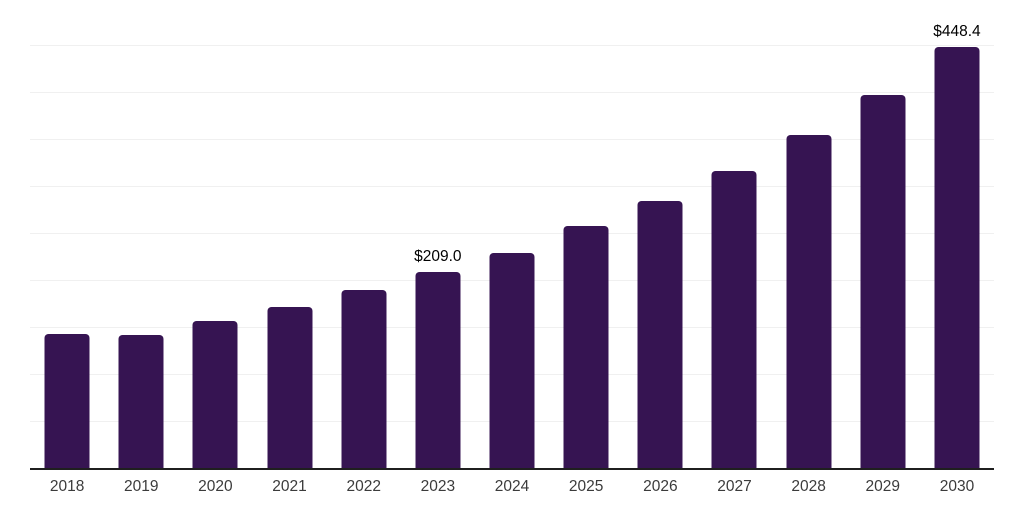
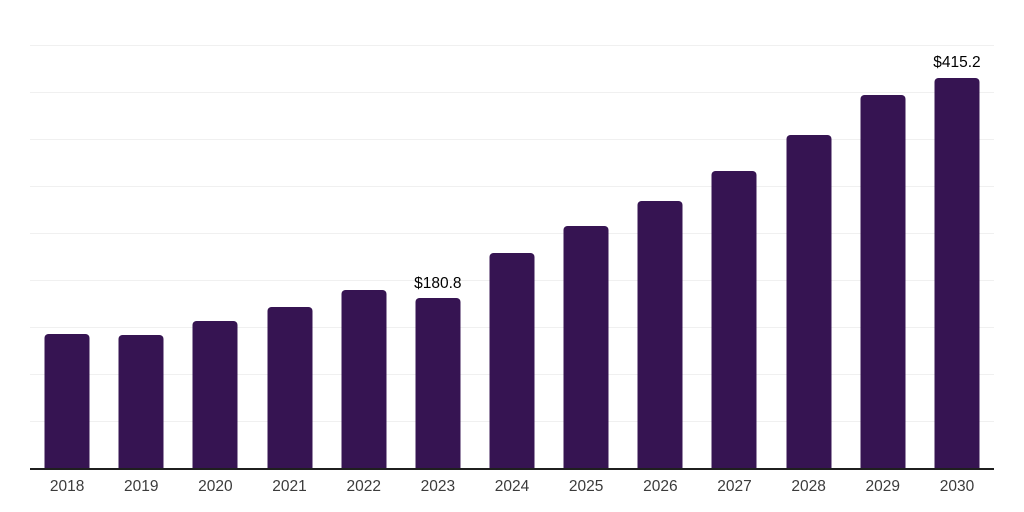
2023: $209.0 -> $180.8
2030: $448.4 -> $415.2
